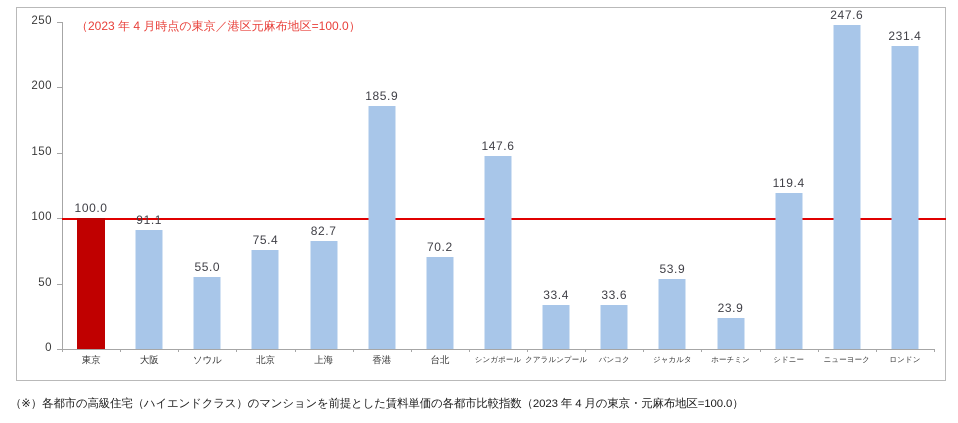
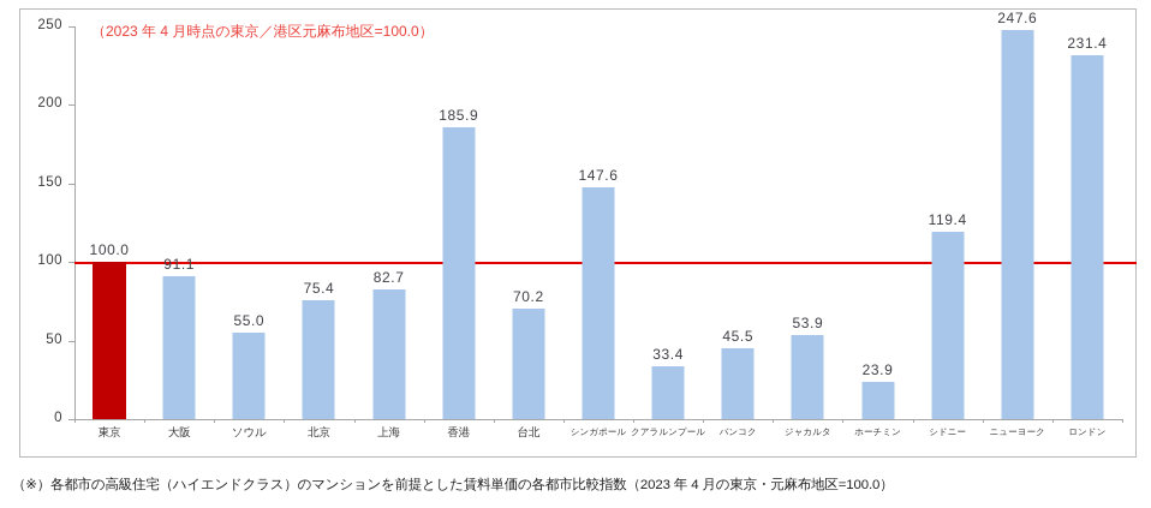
バンコク: 33.6 -> 45.5
